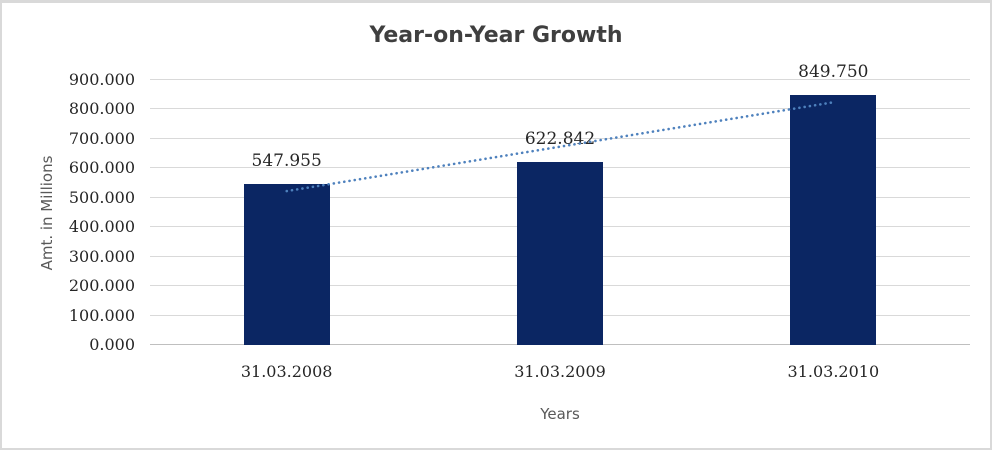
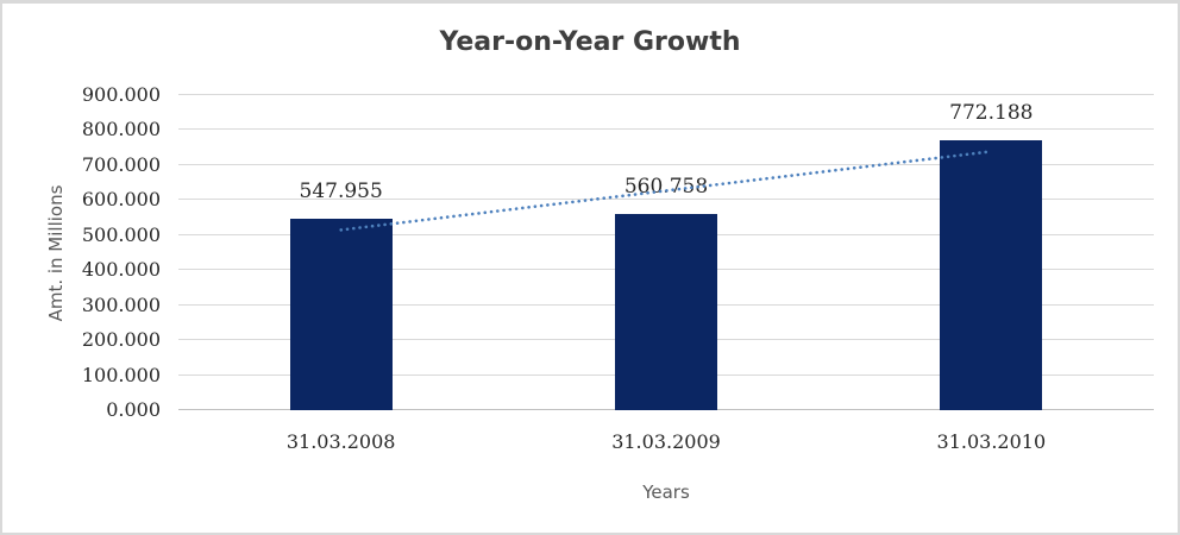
31.03.2009: 622.842 -> 560.758
31.03.2010: 849.750 -> 772.188
